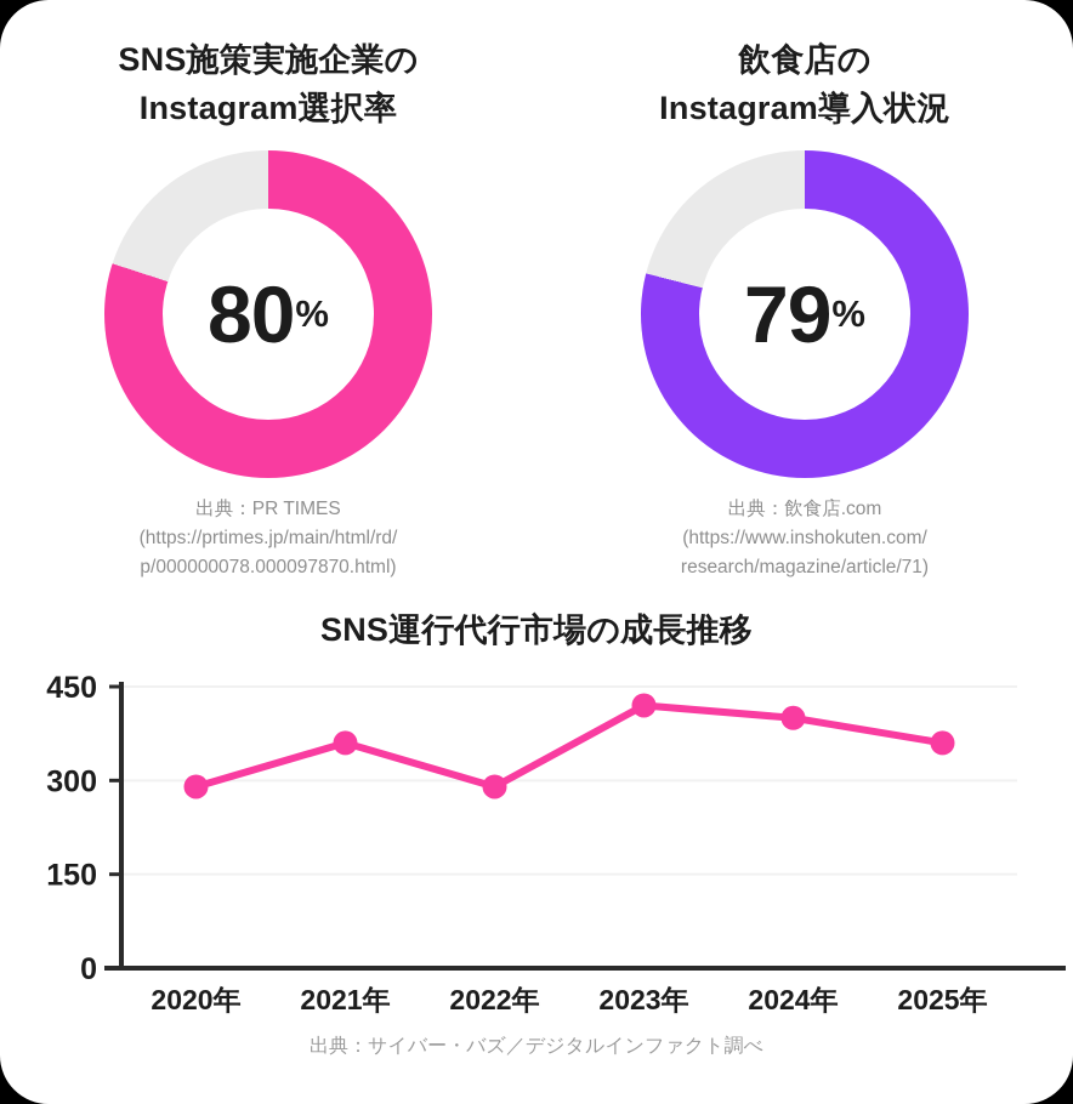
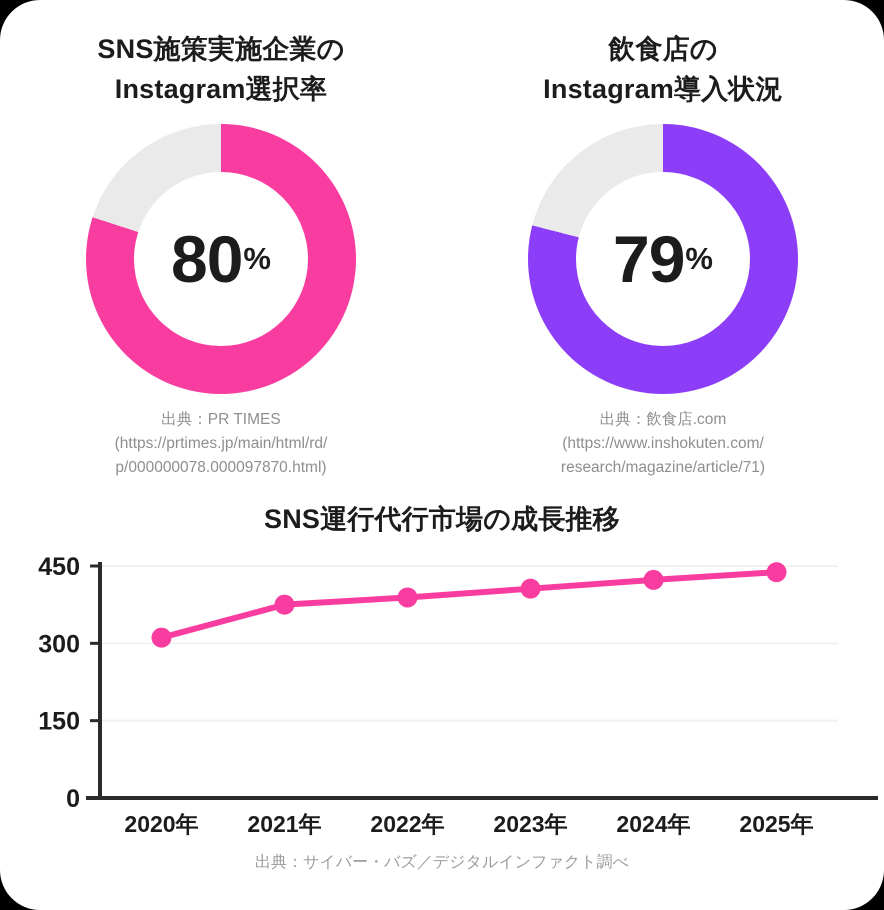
2020年: 290 -> 310
2021年: 360 -> 380
2022年: 290 -> 390
2023年: 420 -> 410
2024年: 400 -> 420
2025年: 360 -> 440
